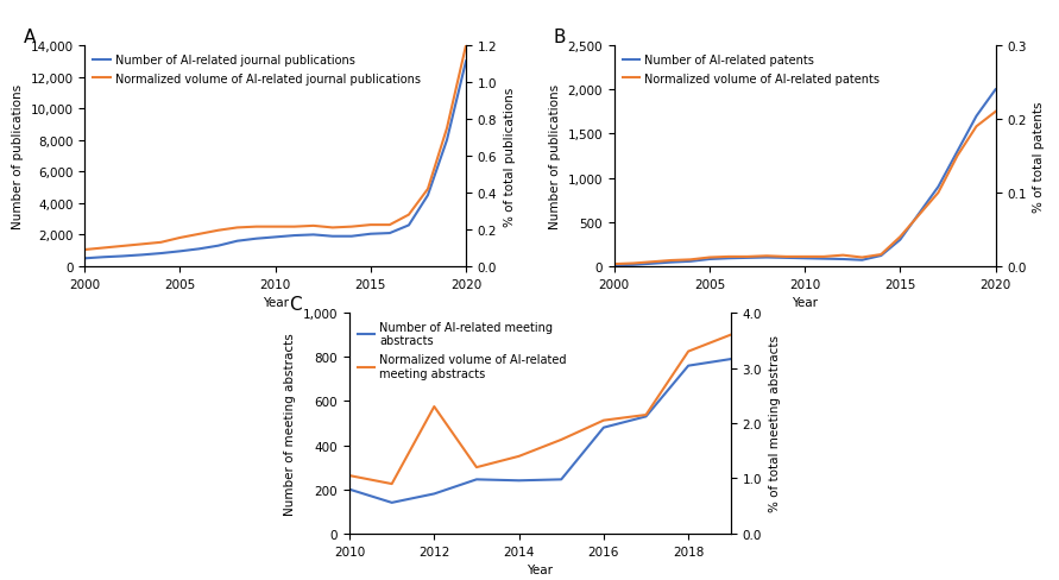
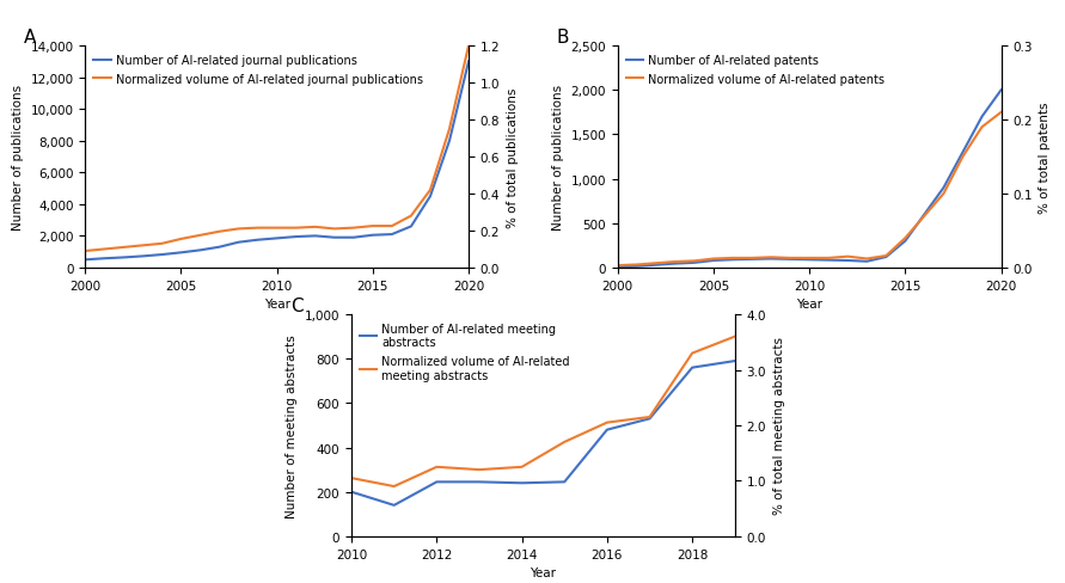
Number of AI-related meeting abstracts/2012: 180 -> 240
Normalized volume of AI-related meeting abstracts/2012: 2.30 -> 1.25
Normalized volume of AI-related meeting abstracts/2014: 1.40 -> 1.25
